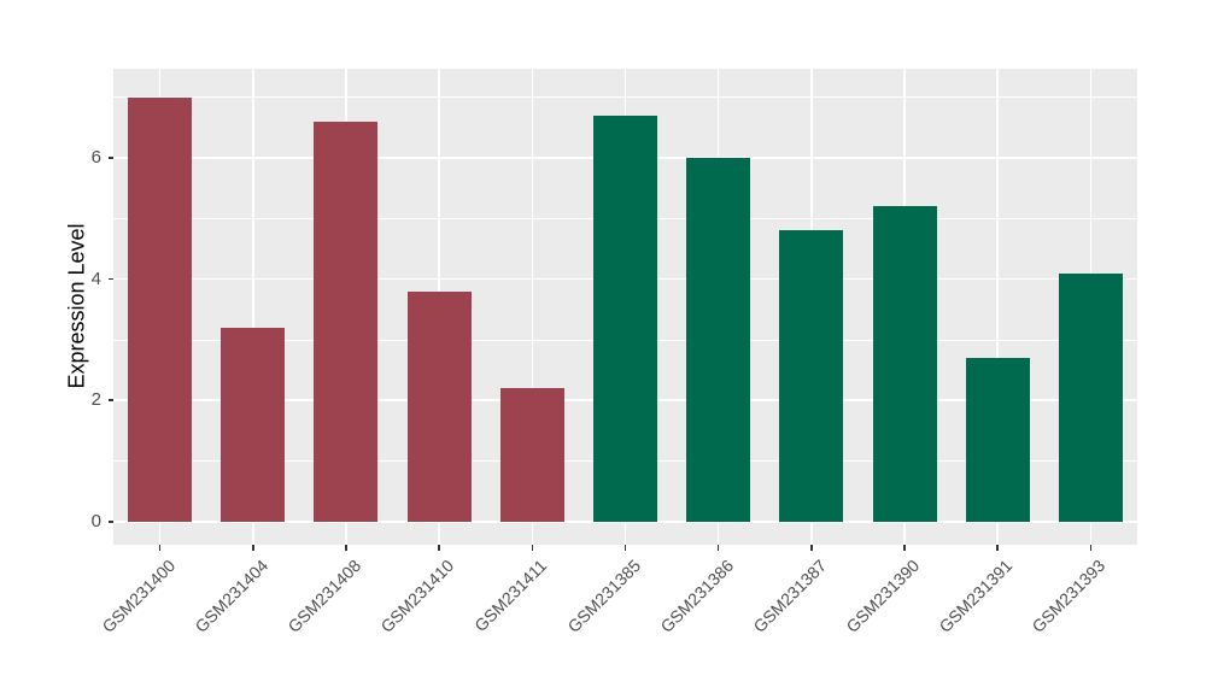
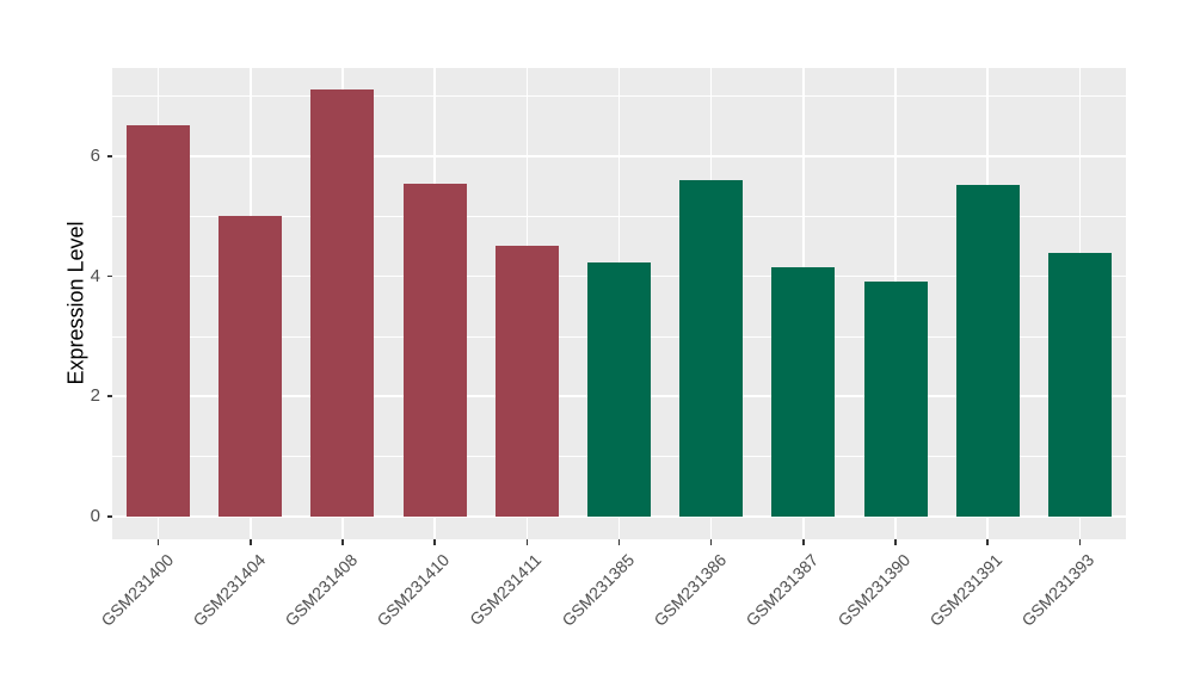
GSM231400: 7.0 -> 6.5
GSM231404: 3.2 -> 5.0
GSM231408: 6.6 -> 7.1
GSM231410: 3.8 -> 5.5
GSM231411: 2.2 -> 4.5
GSM231385: 6.7 -> 4.2
GSM231386: 6.0 -> 5.6
GSM231387: 4.8 -> 4.2
GSM231390: 5.2 -> 3.9
GSM231391: 2.7 -> 5.5
GSM231393: 4.1 -> 4.4
